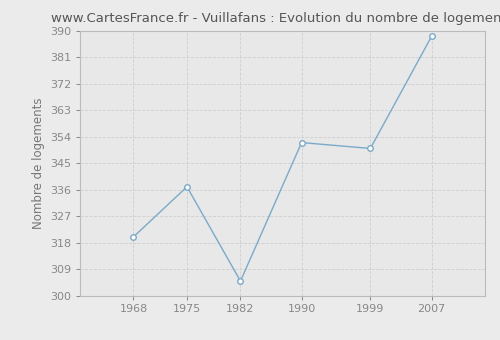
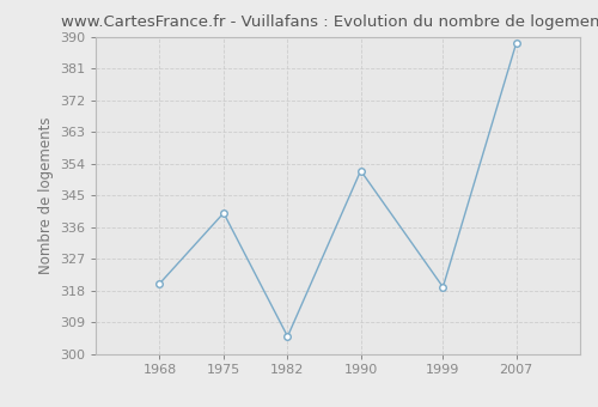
1975: 337 -> 340
1999: 350 -> 319
